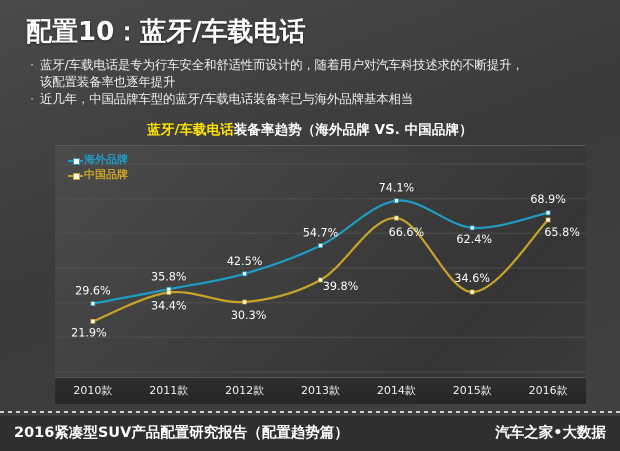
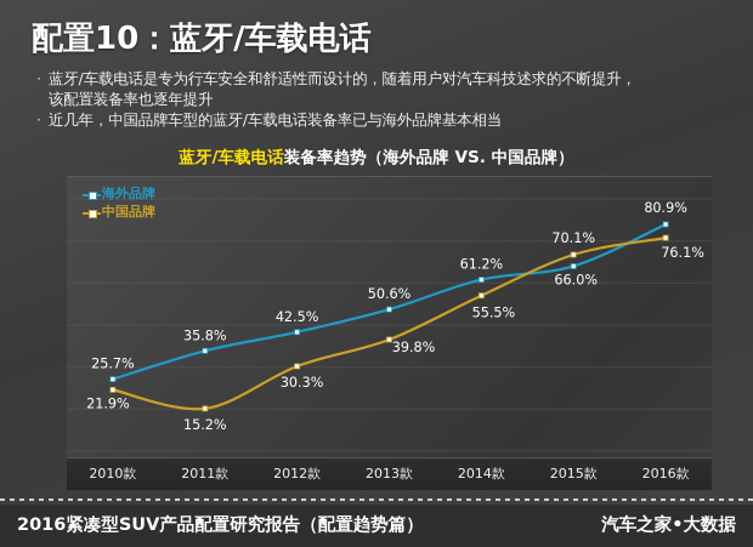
海外品牌/2010款: 29.6% -> 25.7%
中国品牌/2011款: 34.4% -> 15.2%
海外品牌/2013款: 54.7% -> 50.6%
海外品牌/2014款: 74.1% -> 61.2%
中国品牌/2014款: 66.6% -> 55.5%
海外品牌/2015款: 62.4% -> 66.0%
中国品牌/2015款: 34.6% -> 70.1%
海外品牌/2016款: 68.9% -> 80.9%
中国品牌/2016款: 65.8% -> 76.1%
